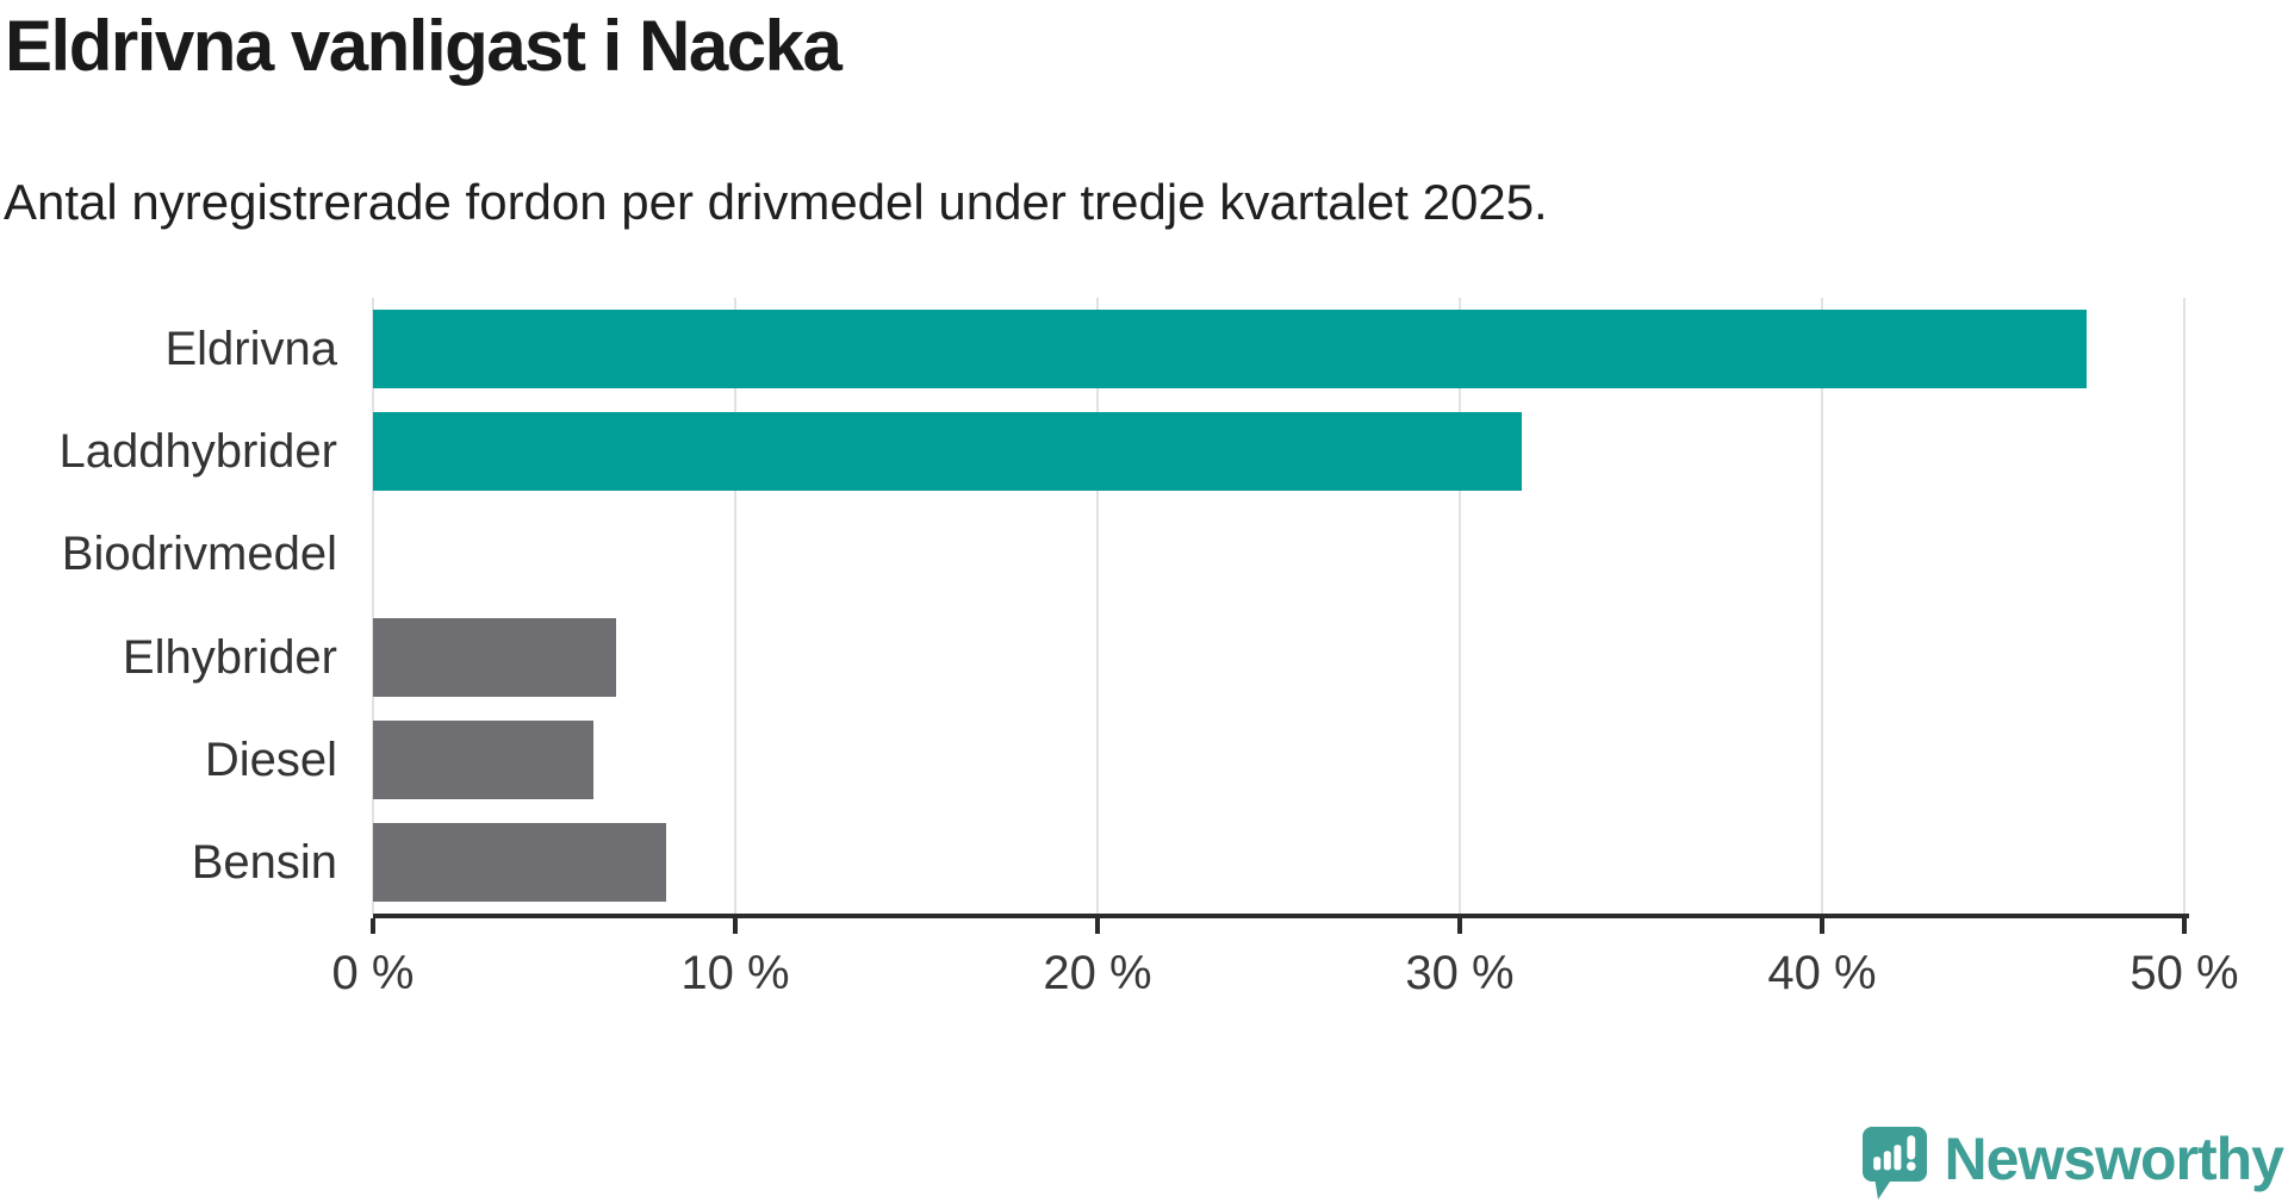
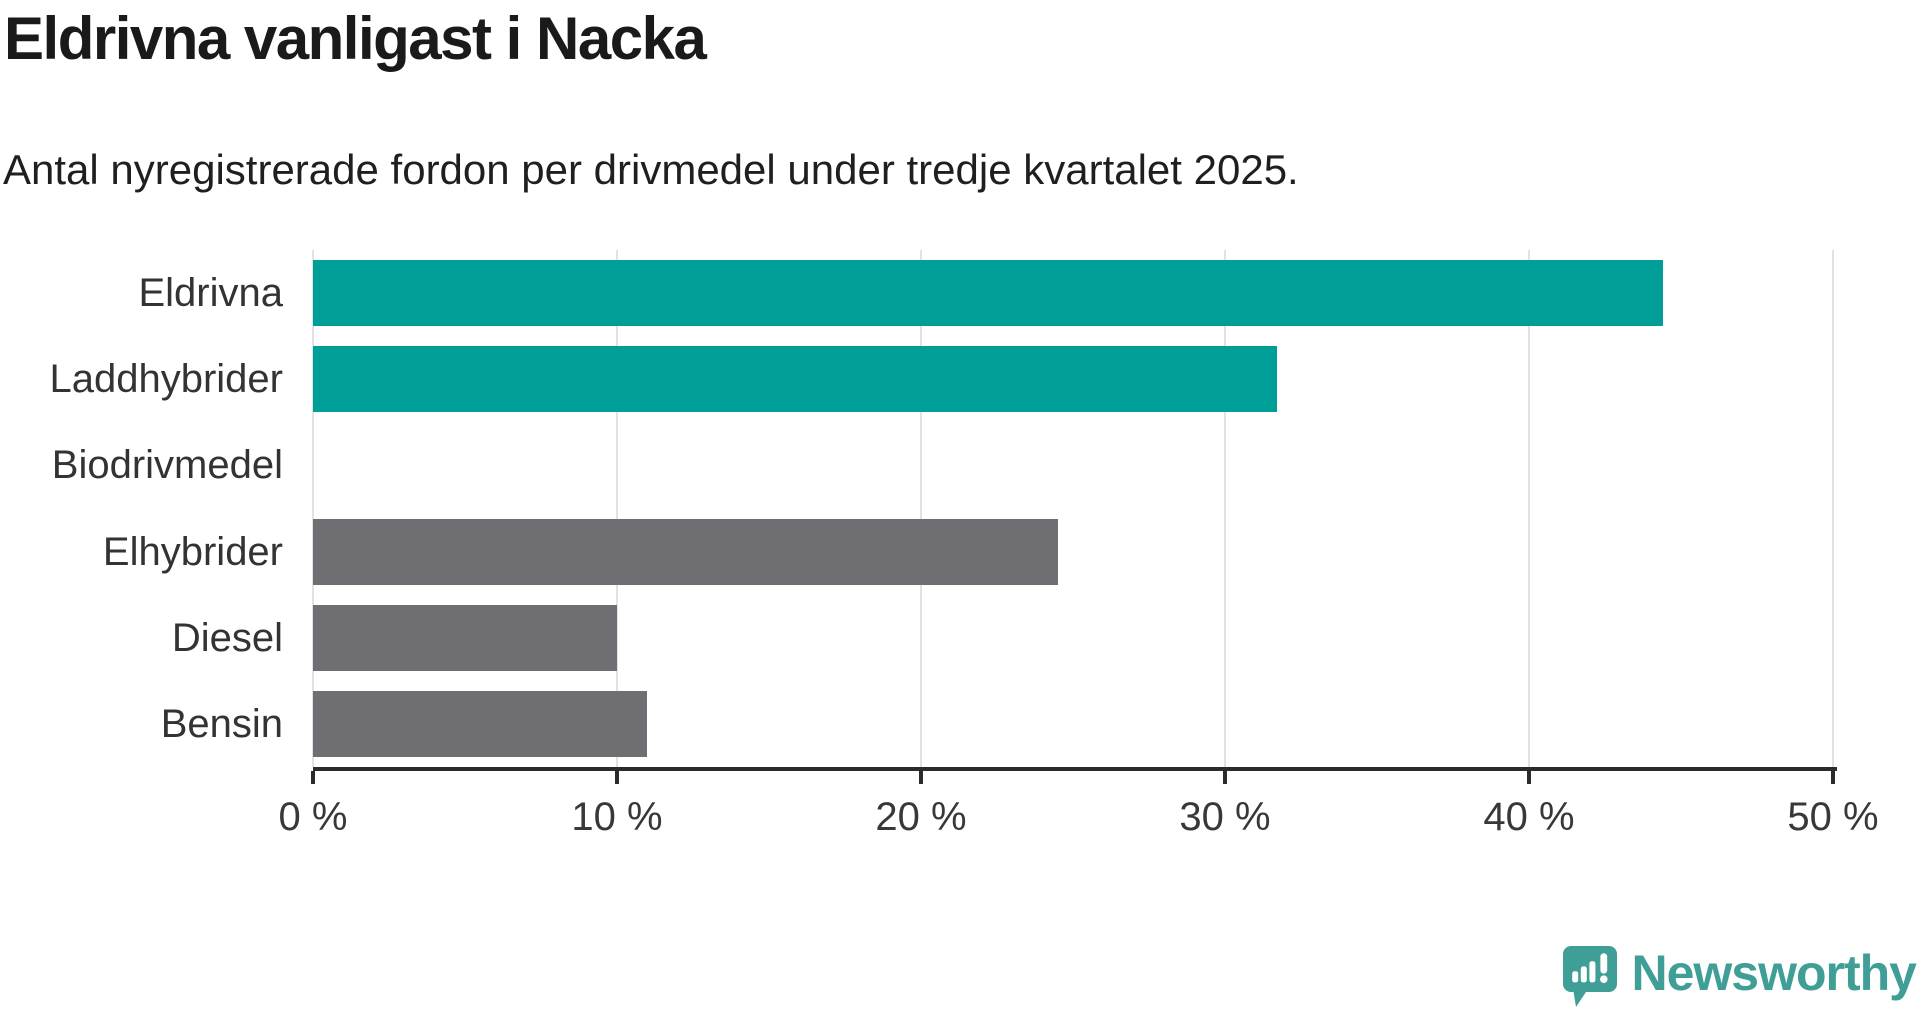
Eldrivna: 47.3% -> 44.4%
Elhybrider: 6.7% -> 24.5%
Diesel: 6.1% -> 10.0%
Bensin: 8.1% -> 11.0%
